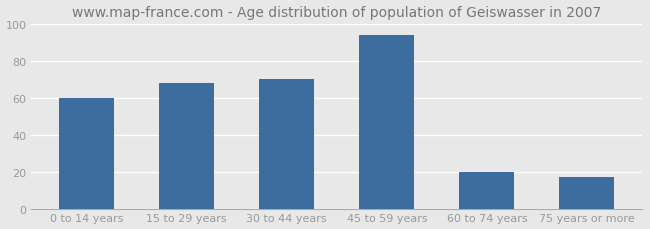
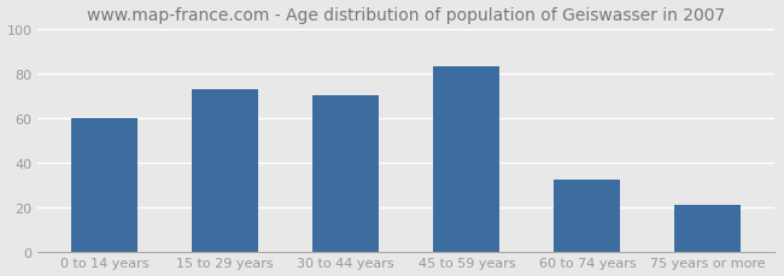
15 to 29 years: 68 -> 73
45 to 59 years: 94 -> 83
60 to 74 years: 20 -> 32
75 years or more: 17 -> 21
